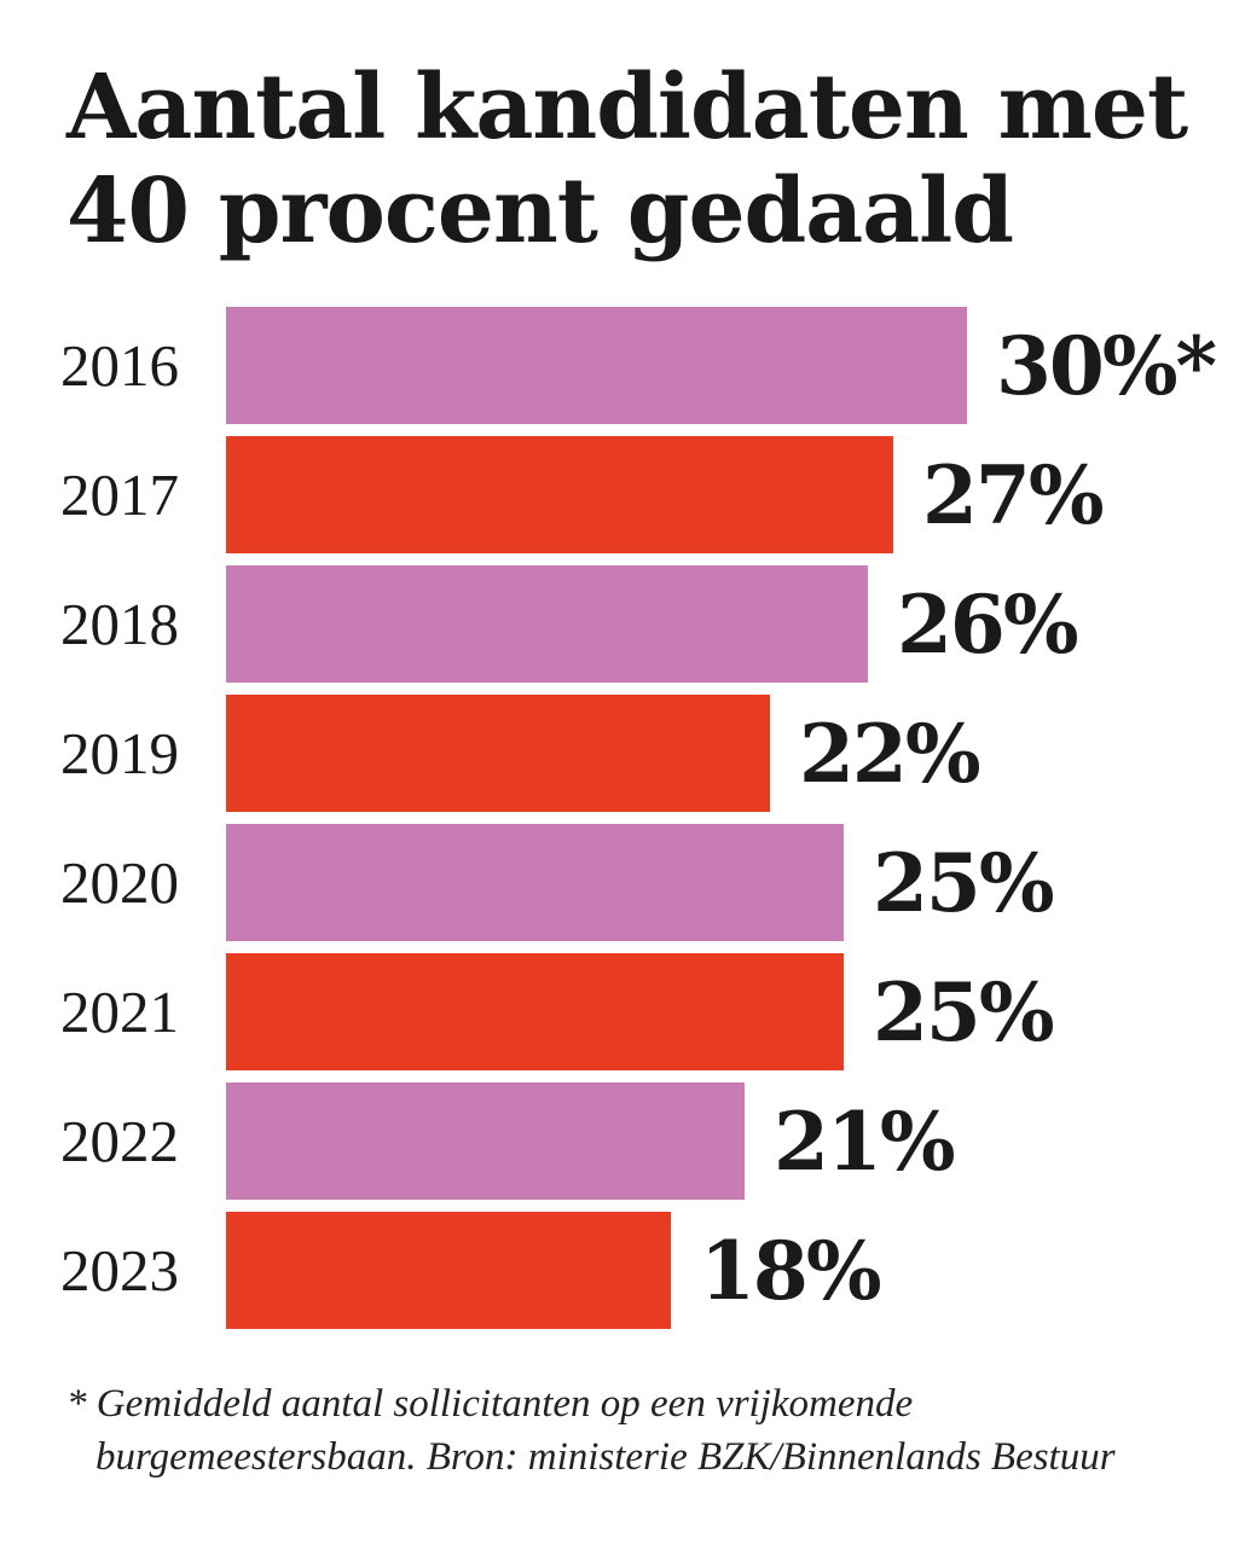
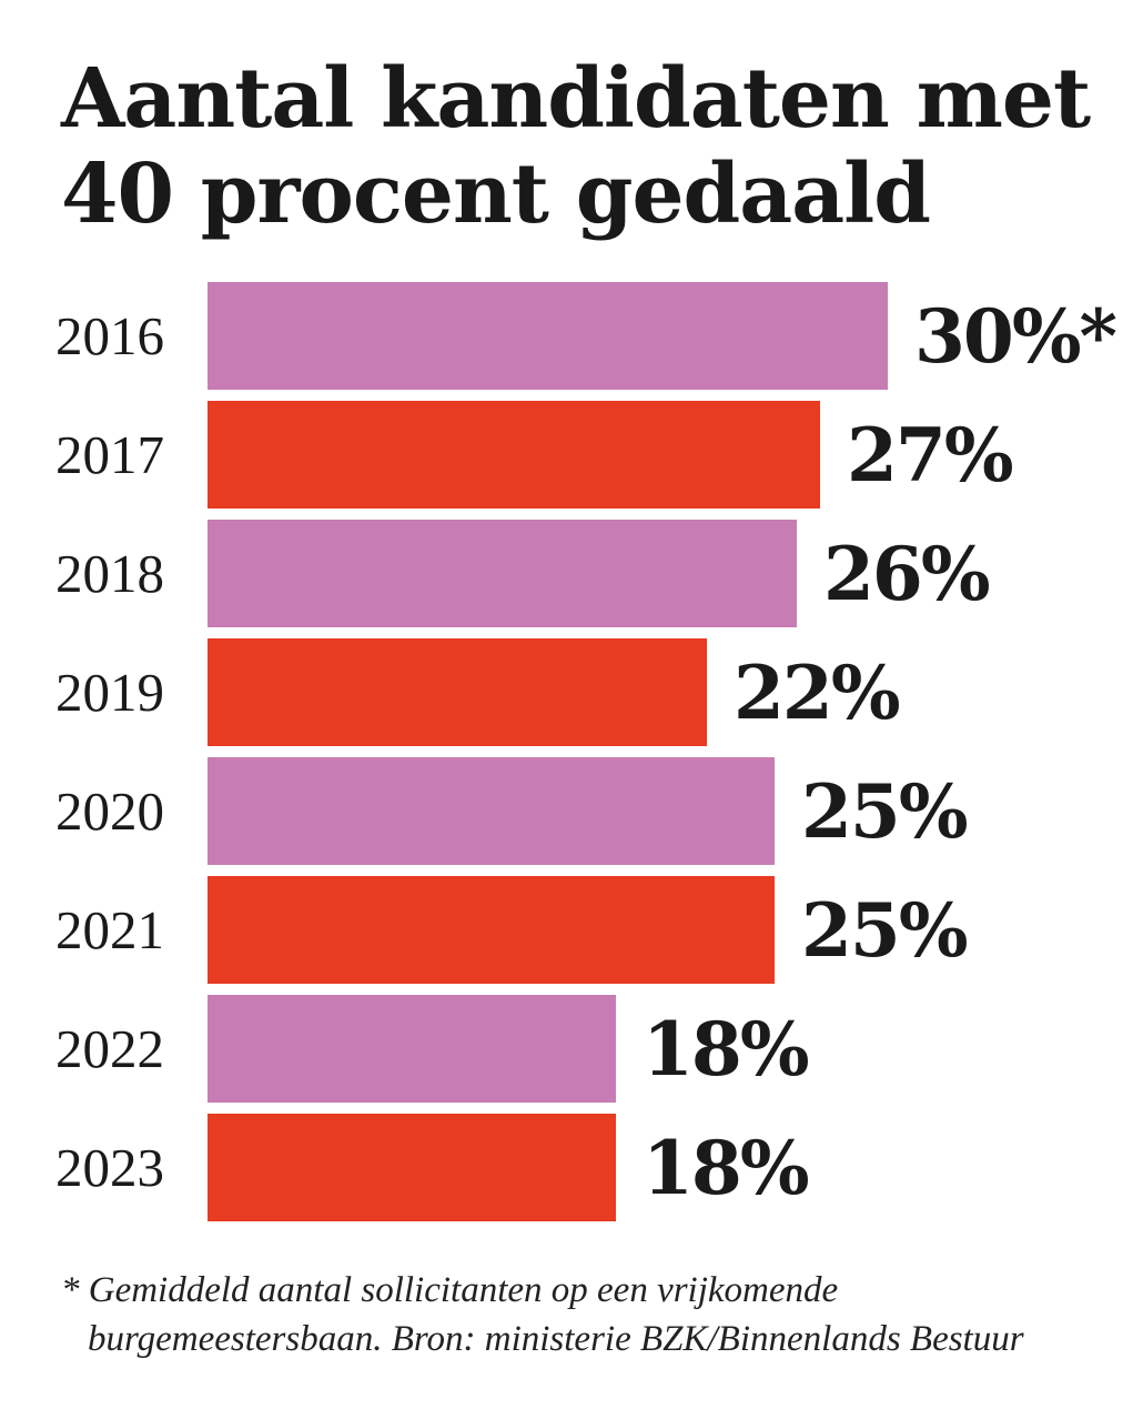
2022: 21% -> 18%
